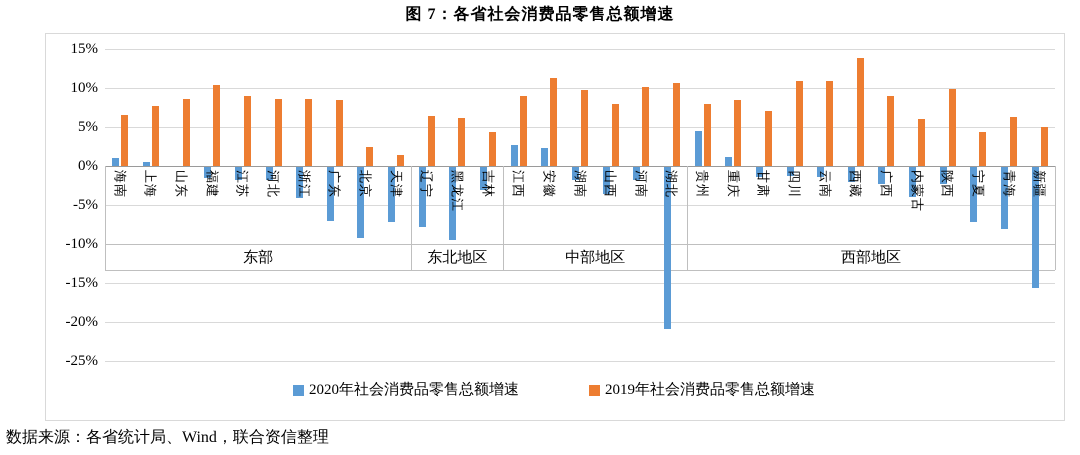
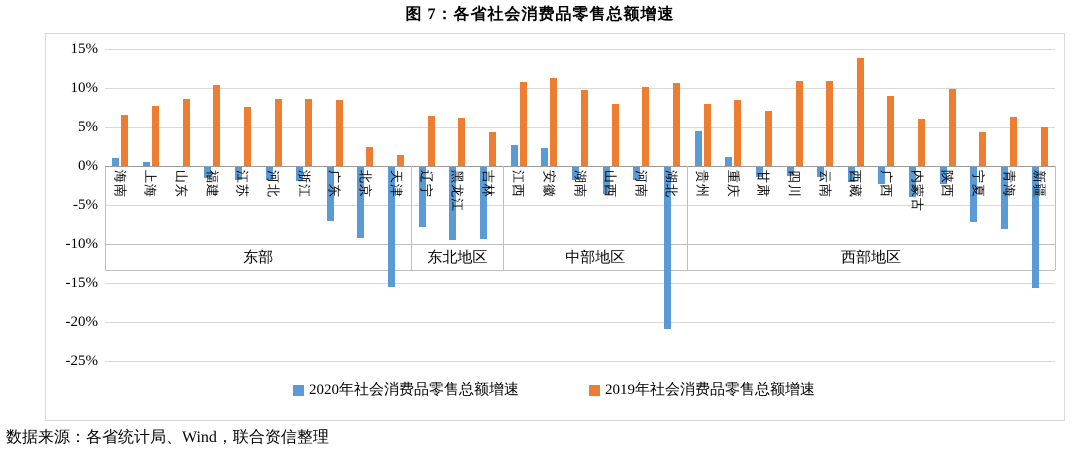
2019年社会消费品零售总额增速/江苏: 9% -> 8%
2020年社会消费品零售总额增速/浙江: -4% -> -2%
2020年社会消费品零售总额增速/天津: -7% -> -15%
2020年社会消费品零售总额增速/吉林: -3% -> -9%
2019年社会消费品零售总额增速/江西: 9% -> 11%
